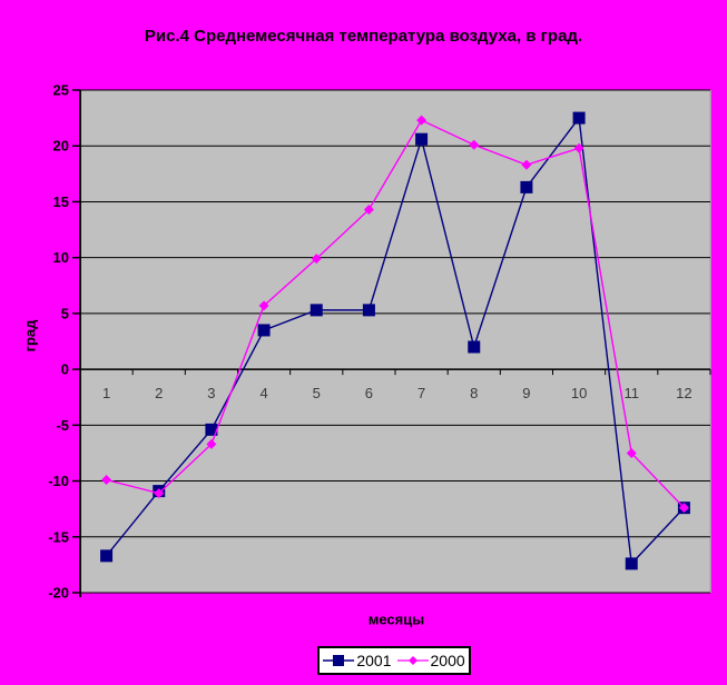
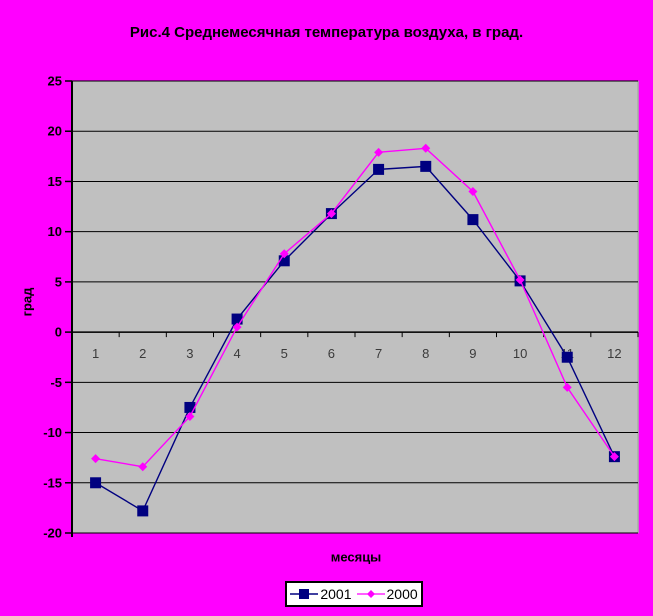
2001/1: -16.7 -> -15.0
2000/1: -9.9 -> -12.6
2001/2: -10.9 -> -17.8
2000/2: -11.1 -> -13.4
2001/3: -5.4 -> -7.5
2000/3: -6.7 -> -8.4
2001/4: 3.5 -> 1.3
2000/4: 5.7 -> 0.5
2001/5: 5.3 -> 7.1
2000/5: 9.9 -> 7.8
2001/6: 5.3 -> 11.8
2000/6: 14.3 -> 11.8
2001/7: 20.6 -> 16.2
2000/7: 22.3 -> 17.9
2001/8: 2.0 -> 16.5
2000/8: 20.1 -> 18.3
2001/9: 16.3 -> 11.2
2000/9: 18.3 -> 14.0
2001/10: 22.5 -> 5.1
2000/10: 19.8 -> 5.2
2001/11: -17.4 -> -2.5
2000/11: -7.5 -> -5.5
